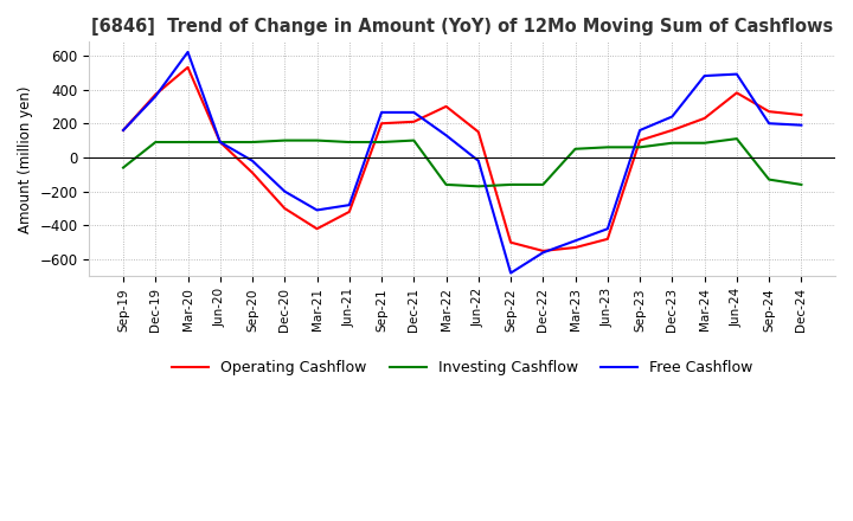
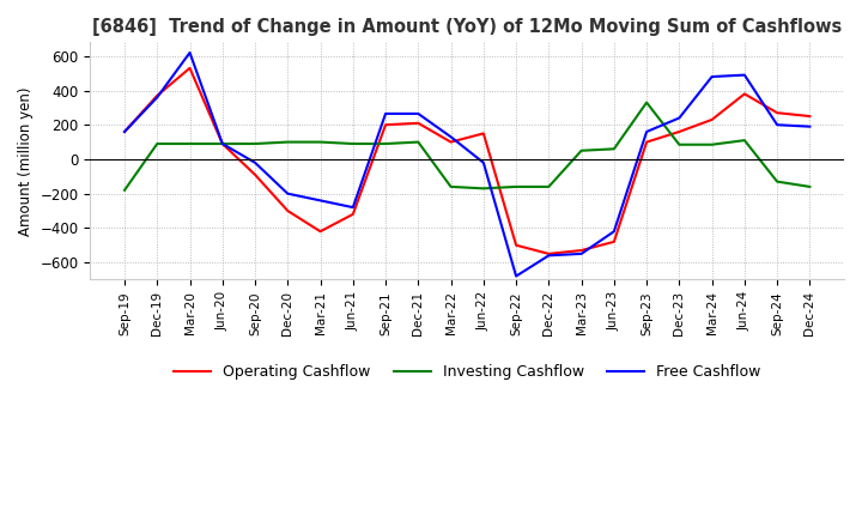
Investing Cashflow/Sep-19: -60 -> -180
Free Cashflow/Mar-21: -310 -> -240
Operating Cashflow/Mar-22: 300 -> 100
Free Cashflow/Mar-23: -490 -> -550
Investing Cashflow/Sep-23: 60 -> 330
